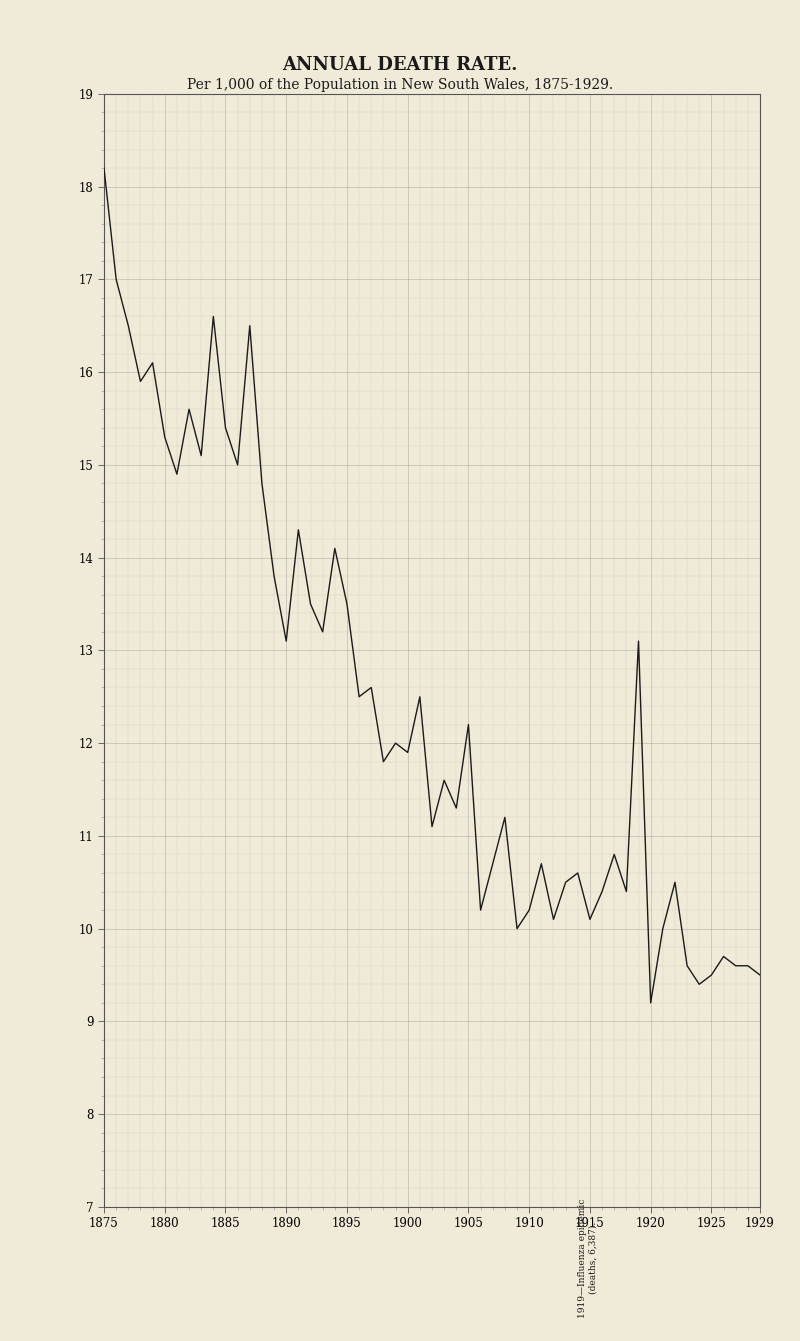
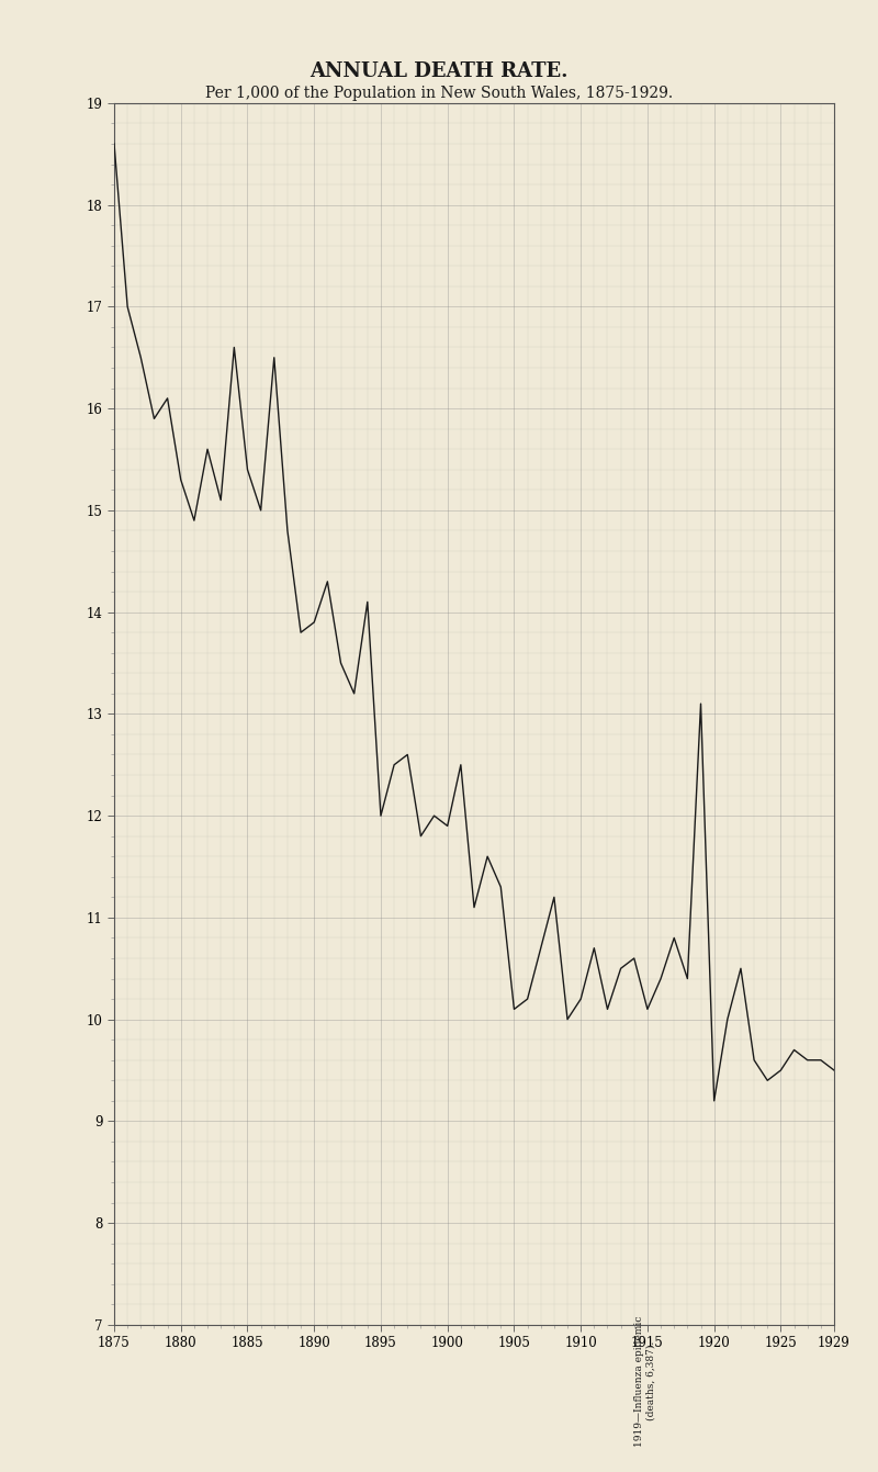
1875: 18.2 -> 18.6
1890: 13.1 -> 13.9
1895: 13.5 -> 12.0
1905: 12.2 -> 10.1
